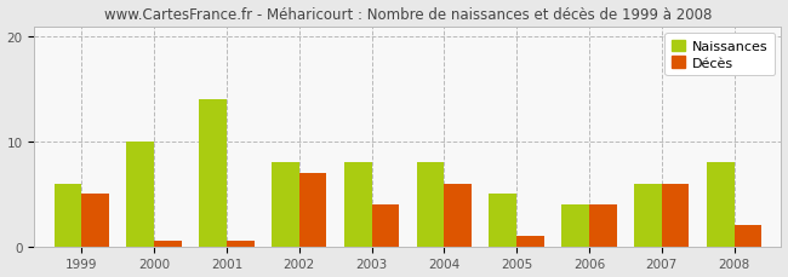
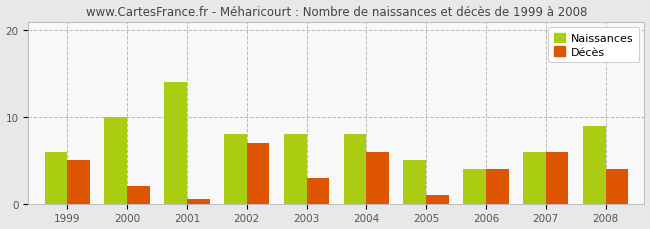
Décès/2000: 0.5 -> 2.0
Décès/2003: 4.0 -> 3.0
Naissances/2008: 8 -> 9
Décès/2008: 2.0 -> 4.0
